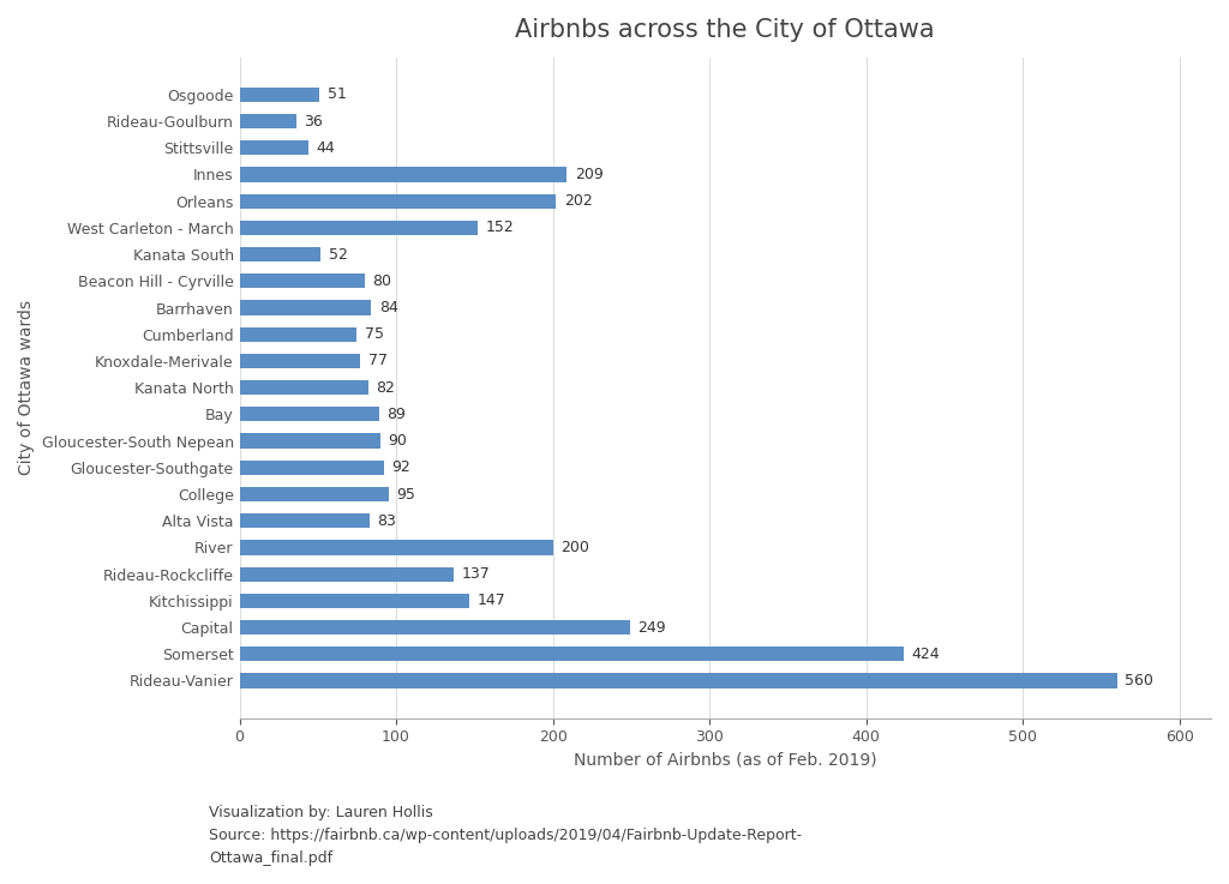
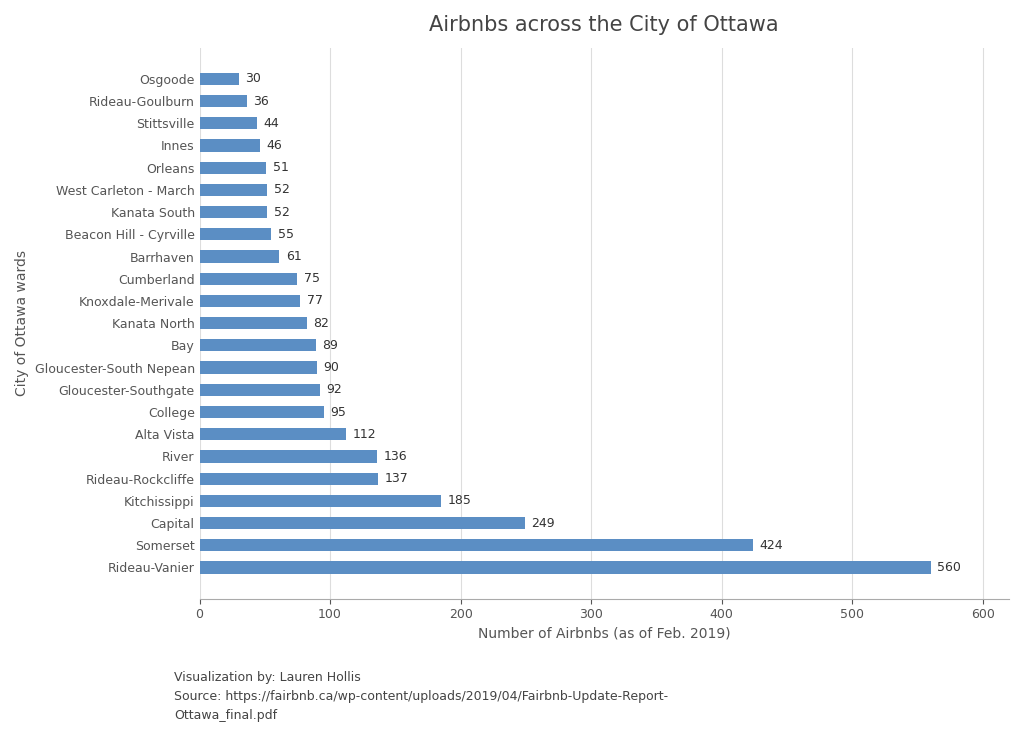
Osgoode: 51 -> 30
Innes: 209 -> 46
Orleans: 202 -> 51
West Carleton - March: 152 -> 52
Beacon Hill - Cyrville: 80 -> 55
Barrhaven: 84 -> 61
Alta Vista: 83 -> 112
River: 200 -> 136
Kitchissippi: 147 -> 185
